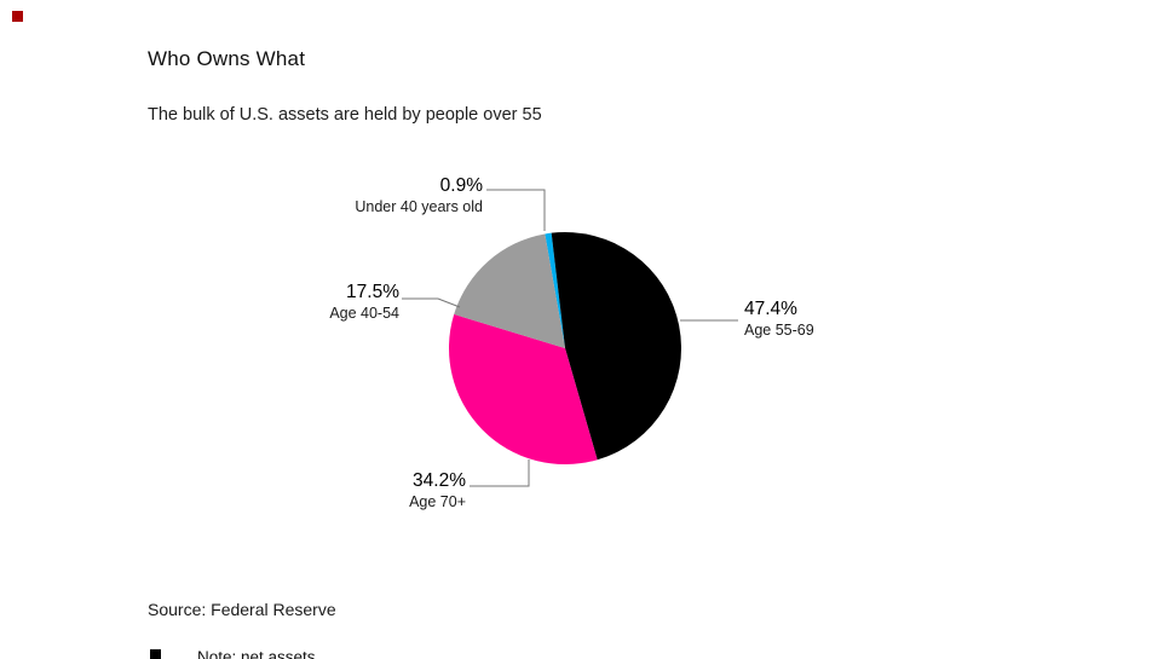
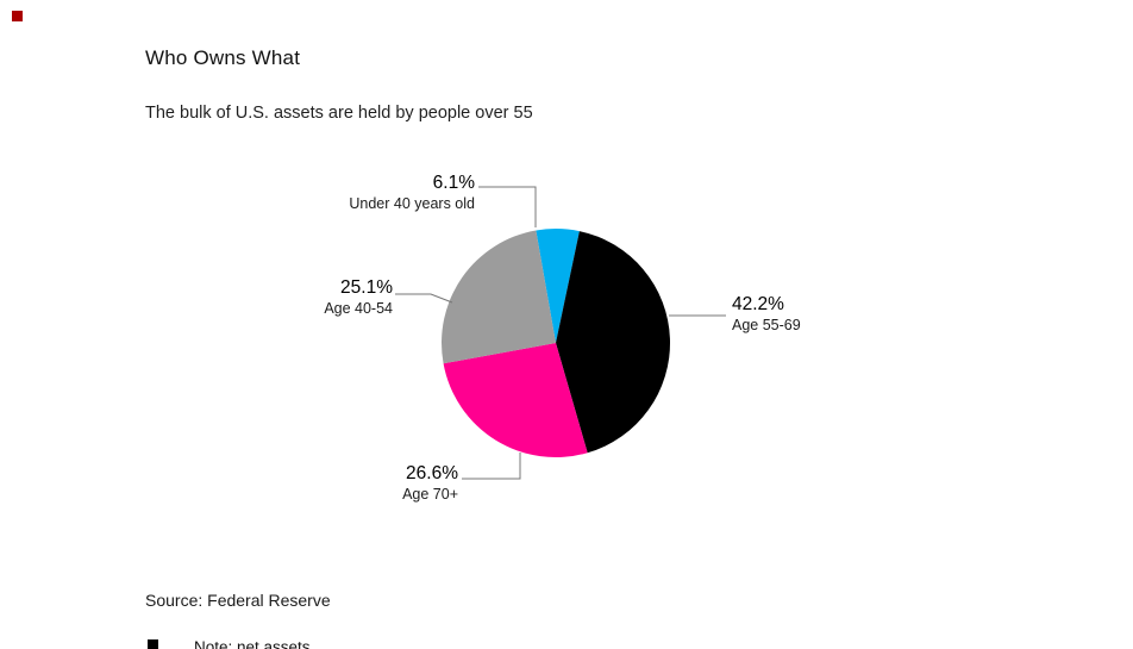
Under 40 years old: 0.9% -> 6.1%
Age 55-69: 47.4% -> 42.2%
Age 70+: 34.2% -> 26.6%
Age 40-54: 17.5% -> 25.1%
